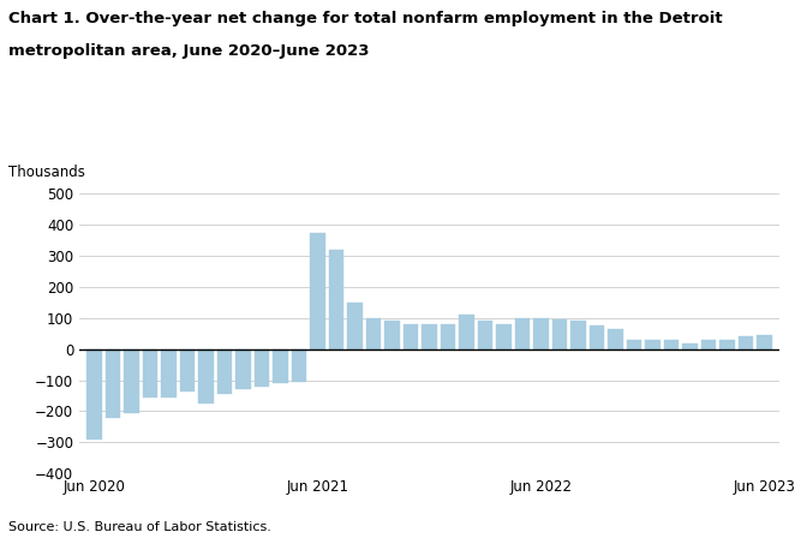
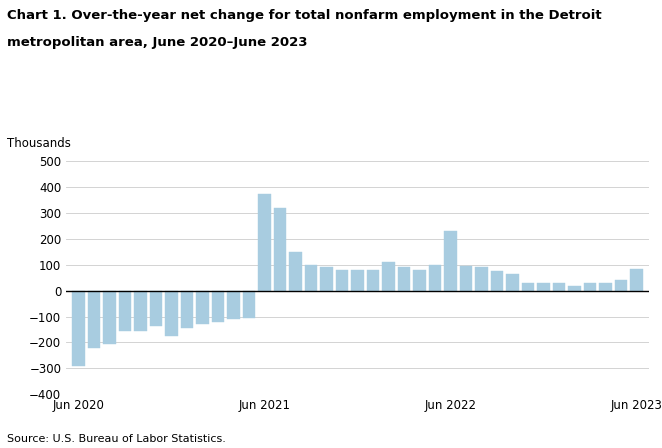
Jun 2022: 100 -> 230
Jun 2023: 45 -> 85
